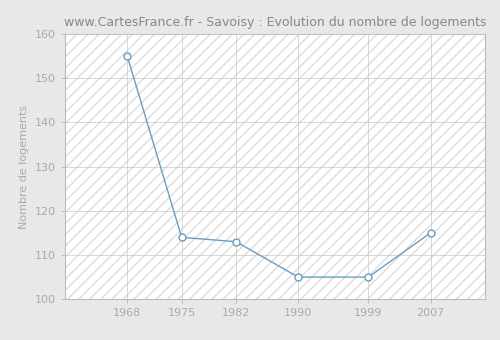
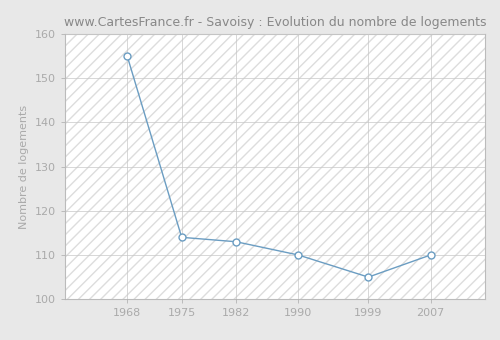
1990: 105 -> 110
2007: 115 -> 110
